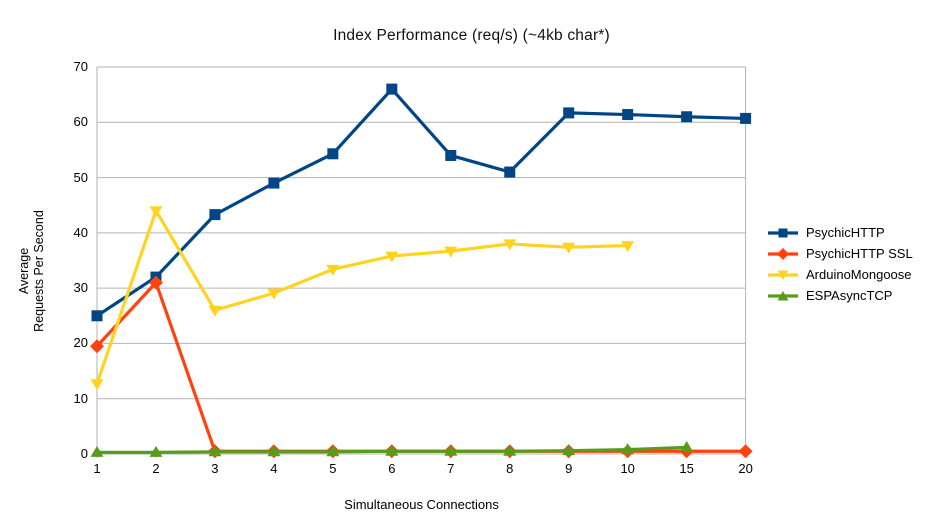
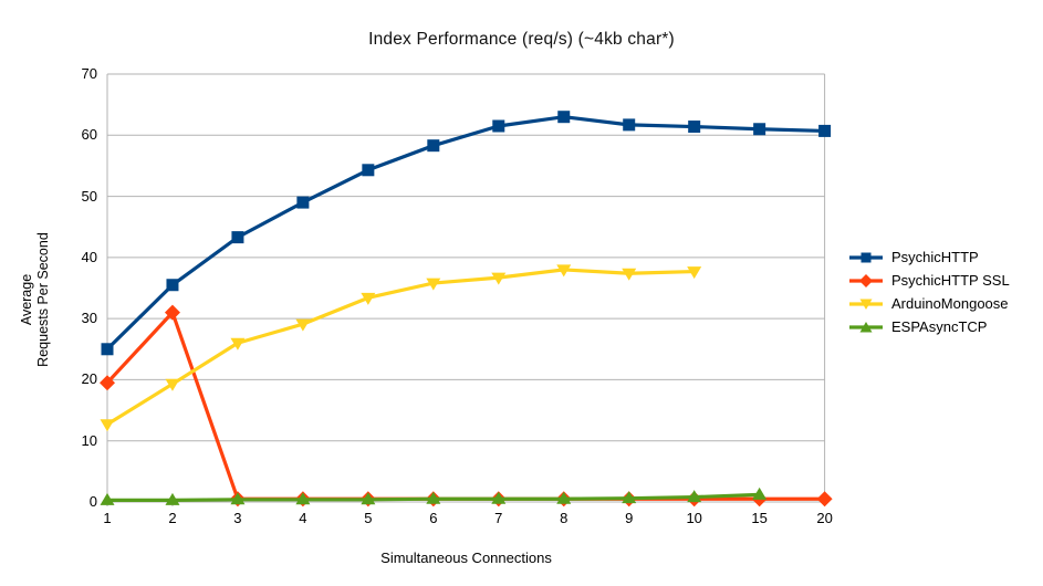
PsychicHTTP/2: 32 -> 36
ArduinoMongoose/2: 44 -> 19
PsychicHTTP/6: 66 -> 58
PsychicHTTP/7: 54 -> 62
PsychicHTTP/8: 51 -> 63
